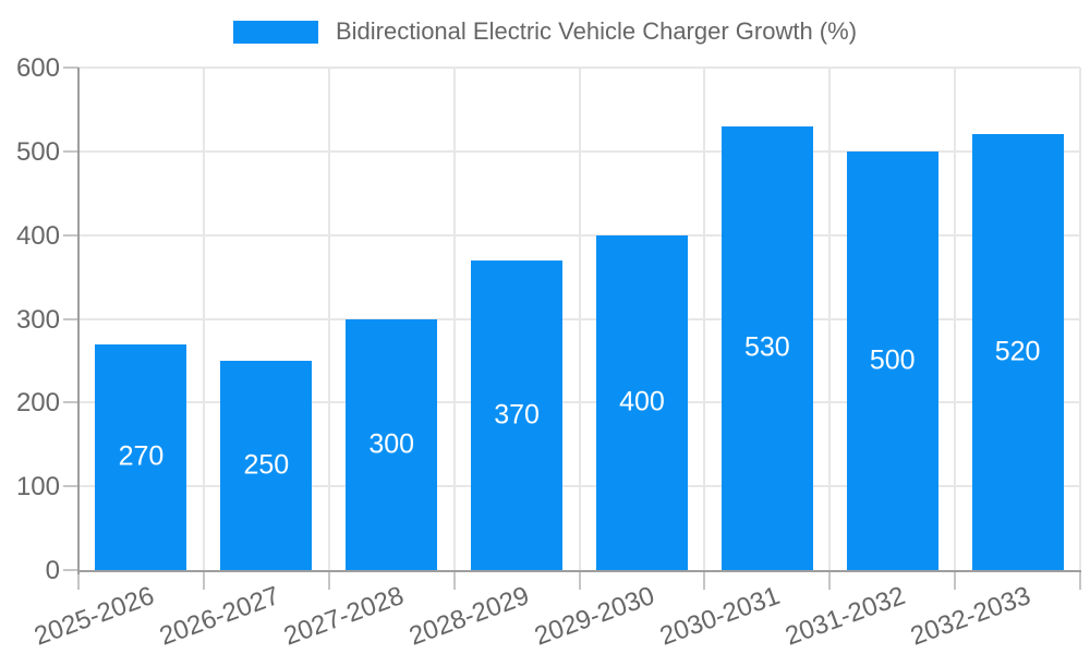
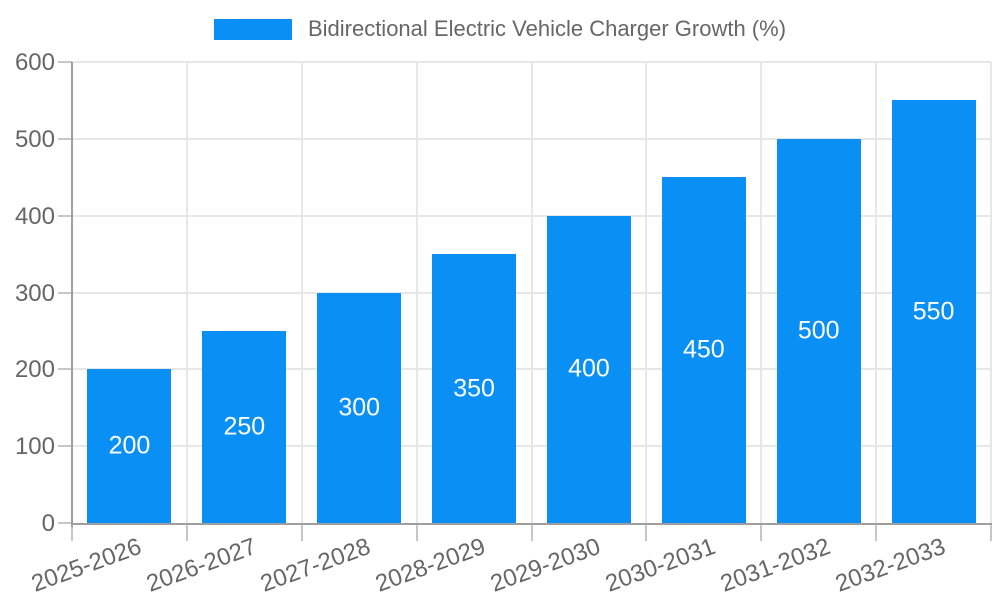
2025-2026: 270 -> 200
2028-2029: 370 -> 350
2030-2031: 530 -> 450
2032-2033: 520 -> 550
